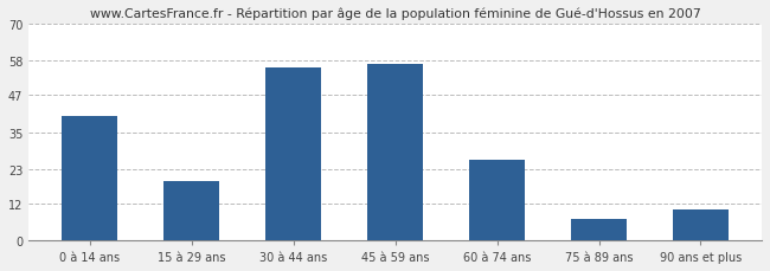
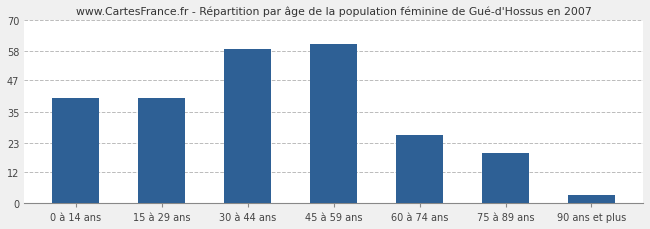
15 à 29 ans: 19 -> 40
30 à 44 ans: 56 -> 59
45 à 59 ans: 57 -> 61
75 à 89 ans: 7 -> 19
90 ans et plus: 10 -> 3
